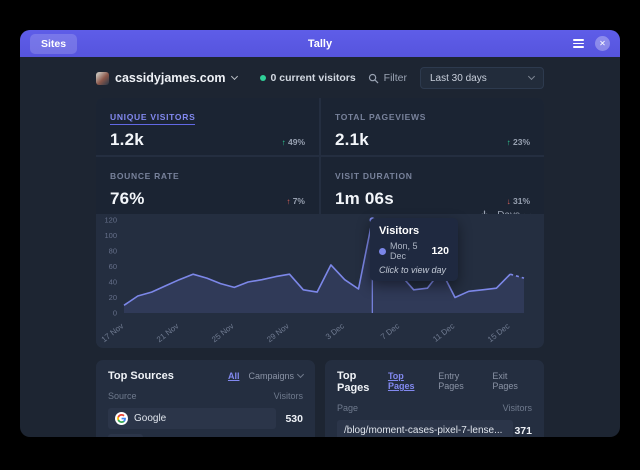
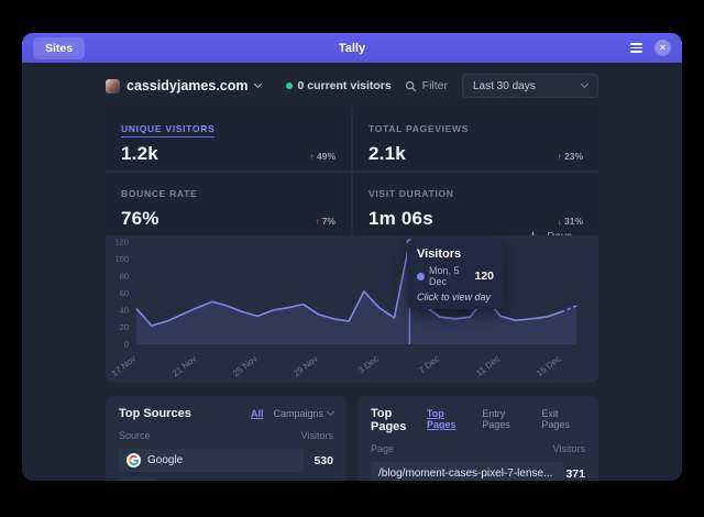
17 Nov: 10 -> 40
29 Nov: 50 -> 40
7 Dec: 50 -> 30
11 Dec: 20 -> 30
15 Dec: 50 -> 40
